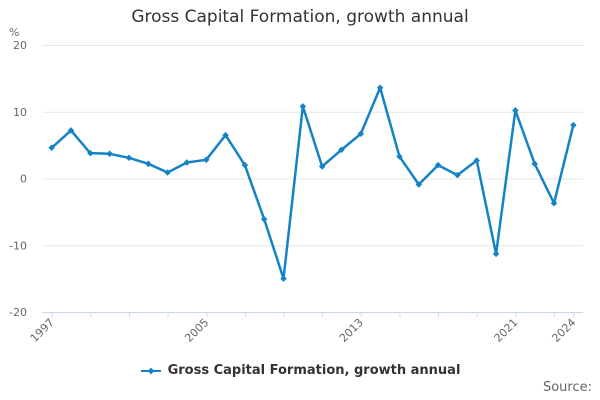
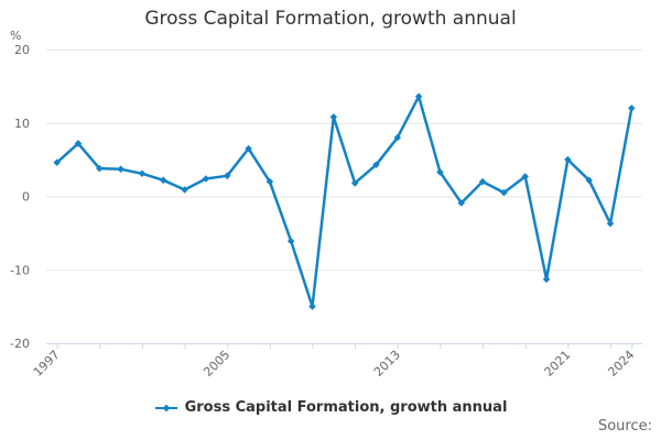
2013: 7 -> 8
2021: 10 -> 5
2024: 8 -> 12
